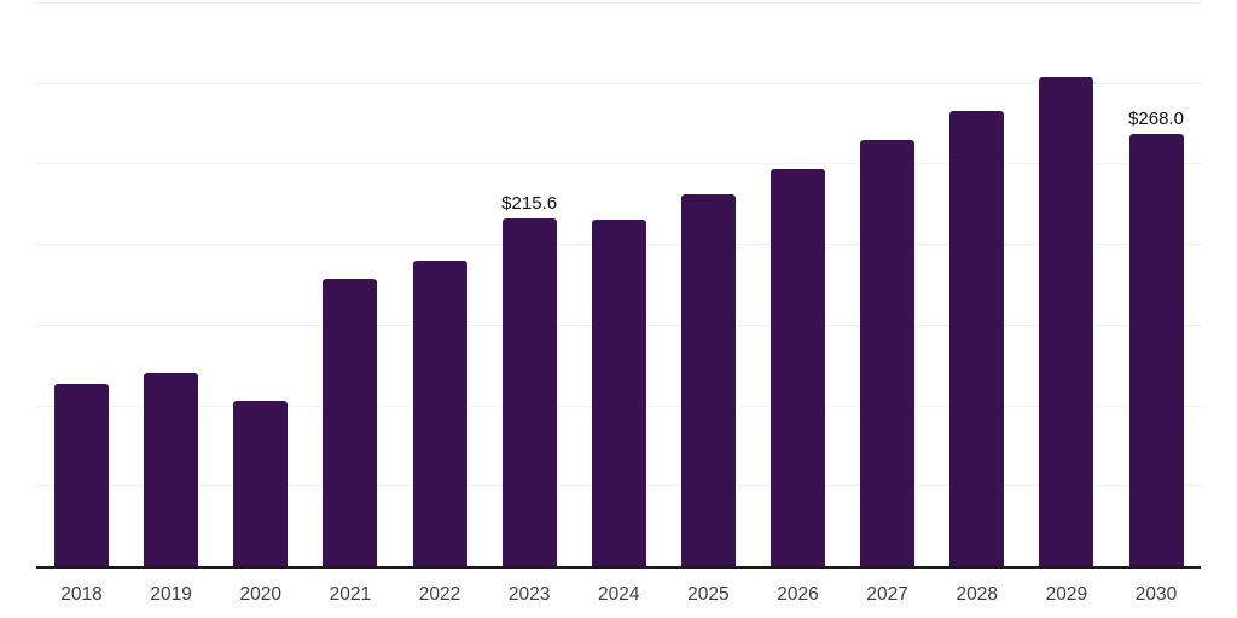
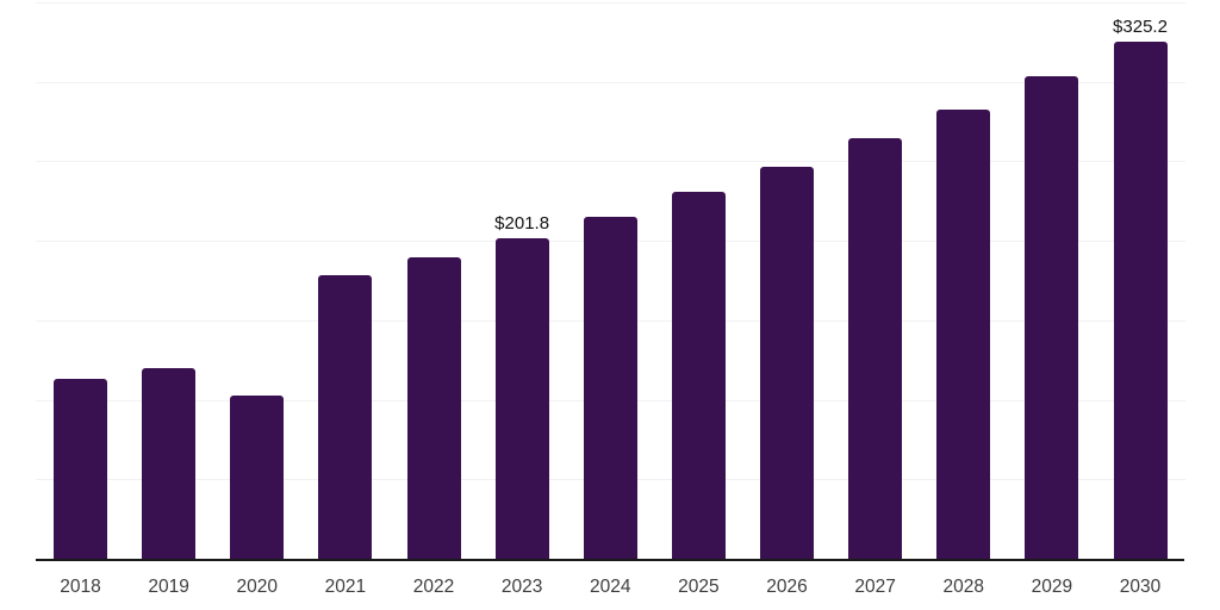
2023: $215.6 -> $201.8
2030: $268.0 -> $325.2
